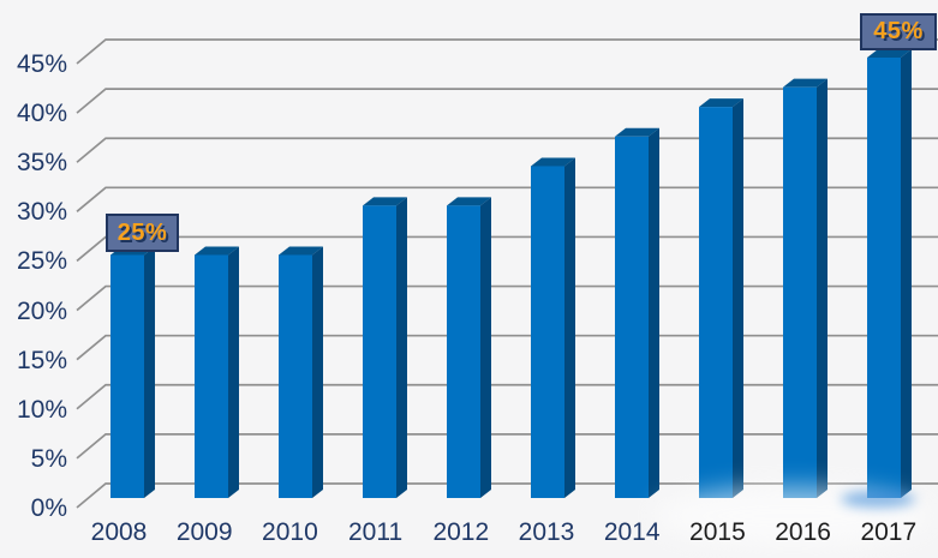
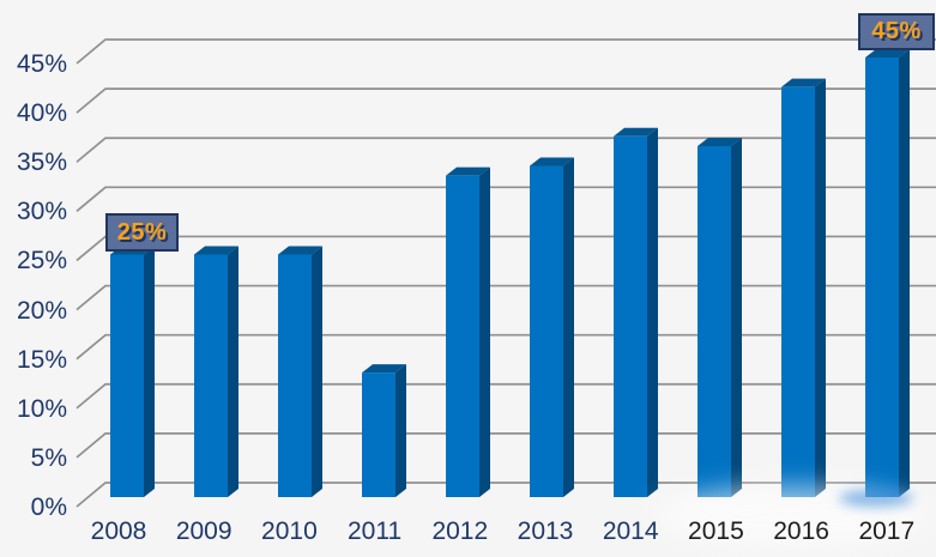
2011: 30% -> 13%
2012: 30% -> 33%
2015: 40% -> 36%
